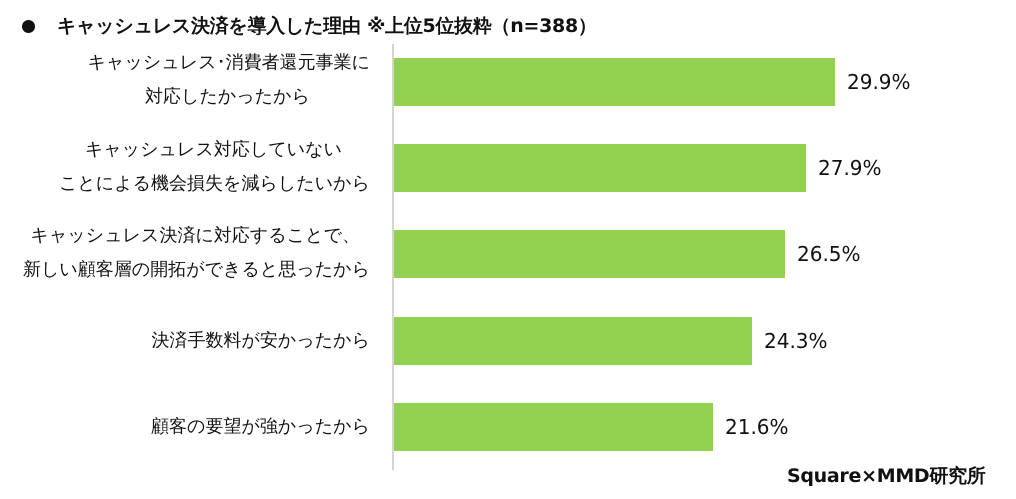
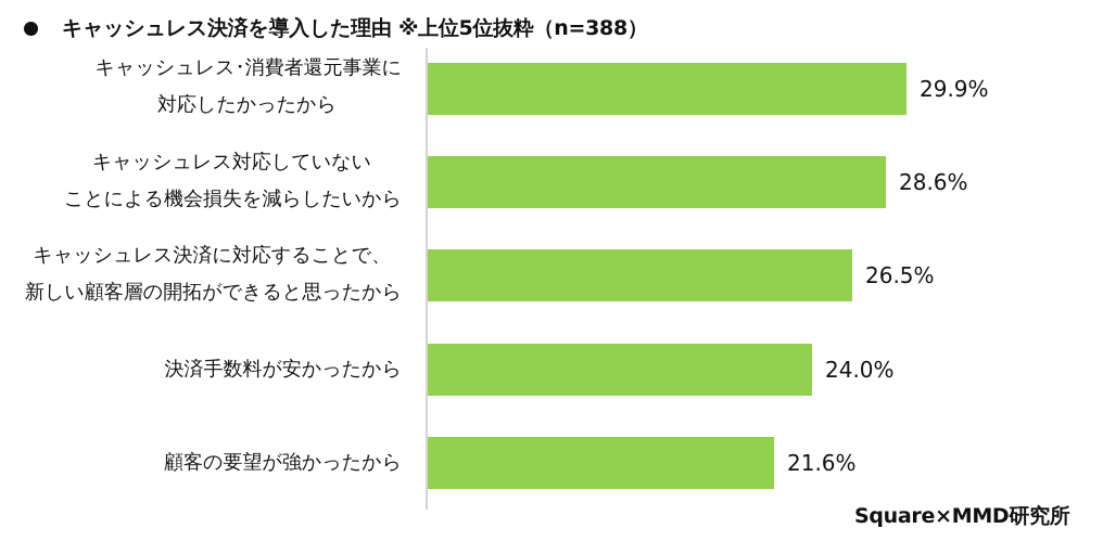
キャッシュレス対応していないことによる機会損失を減らしたいから: 27.9% -> 28.6%
決済手数料が安かったから: 24.3% -> 24.0%
